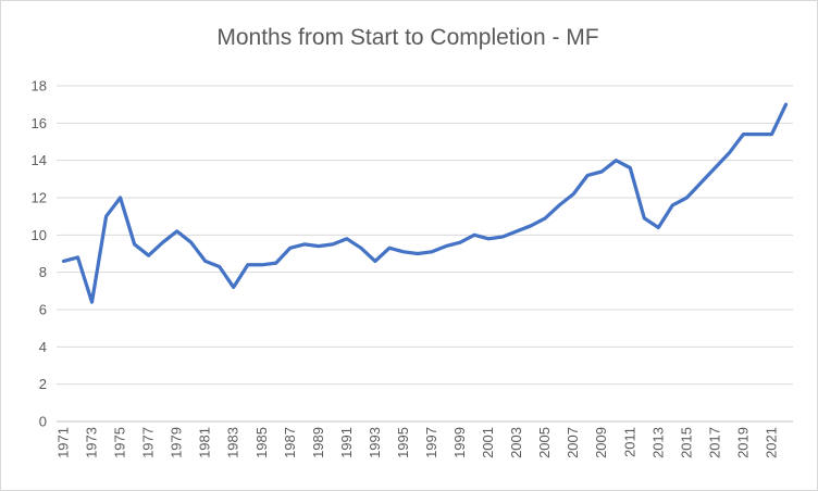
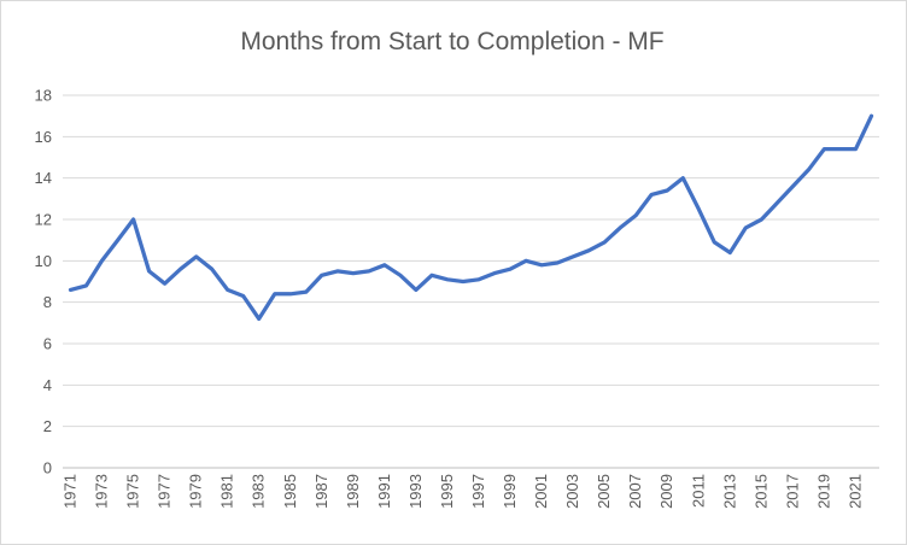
1973: 6.4 -> 10.0
2011: 13.6 -> 12.5
